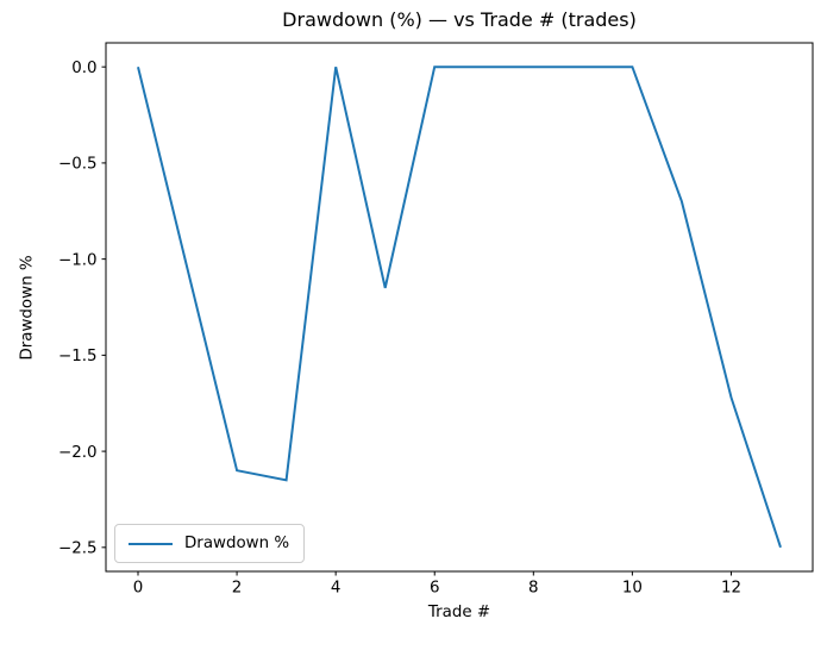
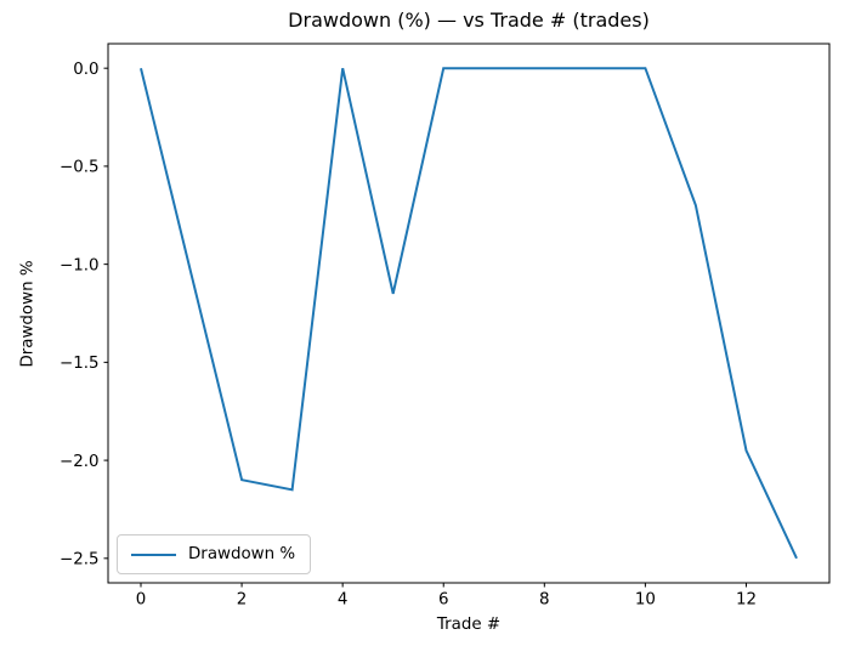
12: -1.72 -> -1.95
